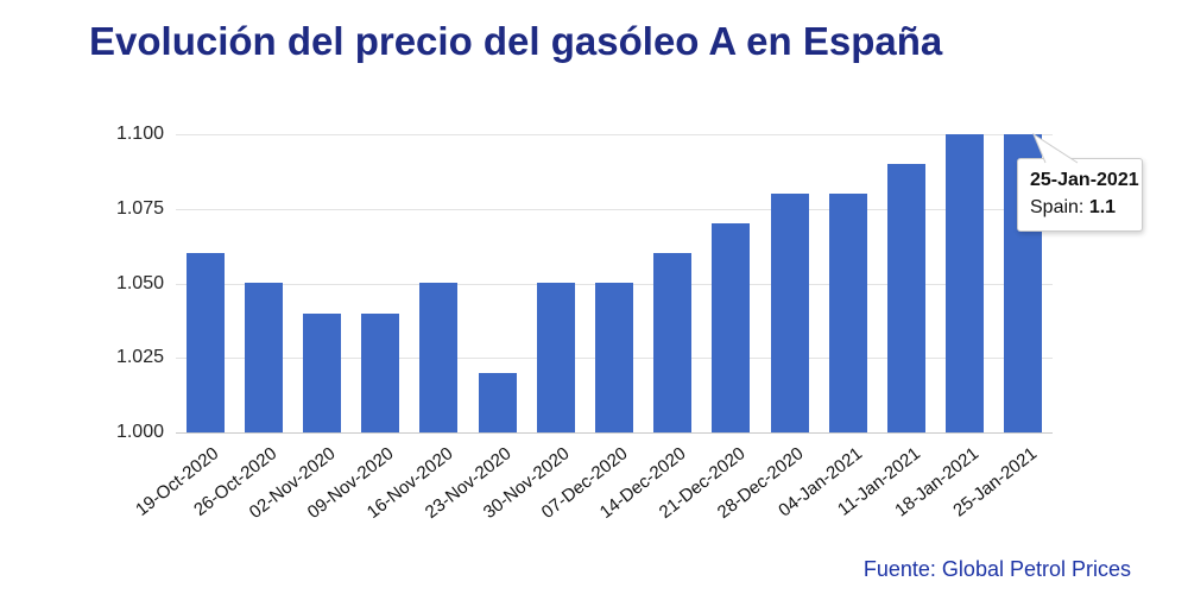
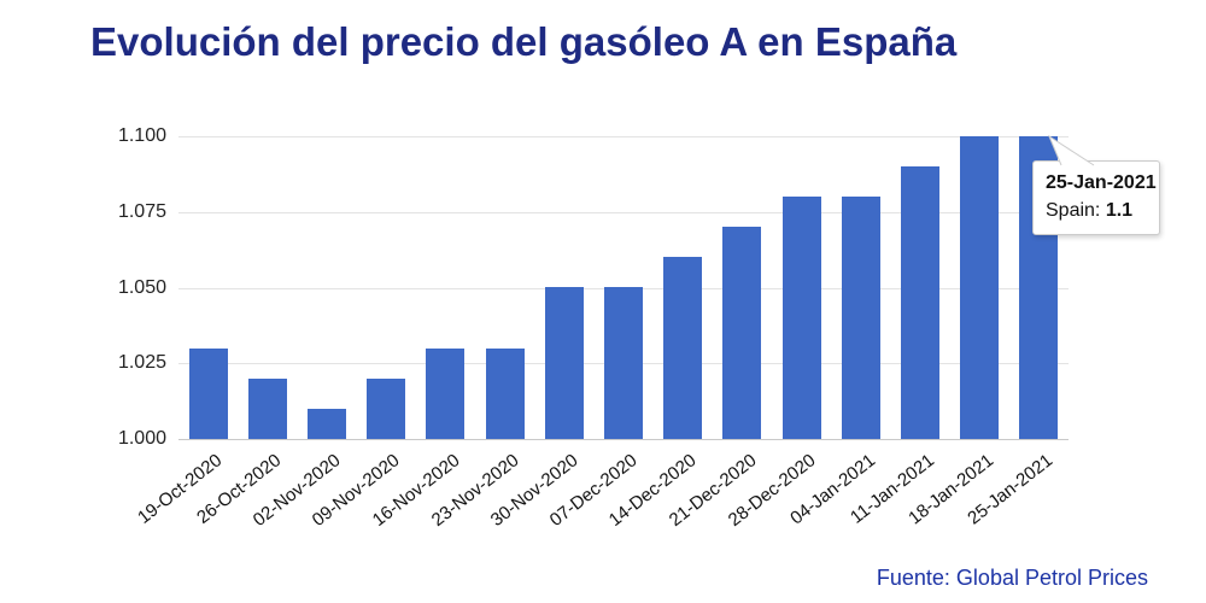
19-Oct-2020: 1.06 -> 1.03
26-Oct-2020: 1.05 -> 1.02
02-Nov-2020: 1.04 -> 1.01
09-Nov-2020: 1.04 -> 1.02
16-Nov-2020: 1.05 -> 1.03
23-Nov-2020: 1.02 -> 1.03
